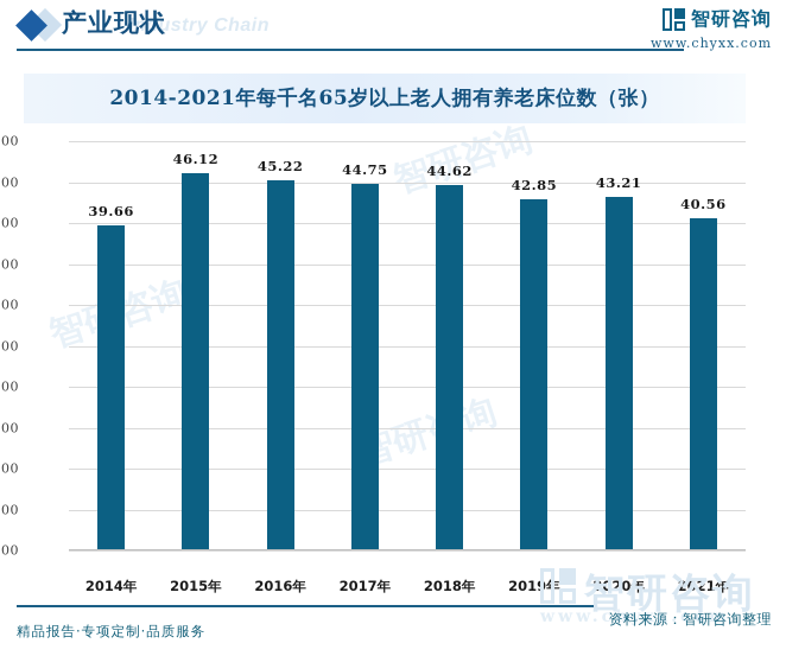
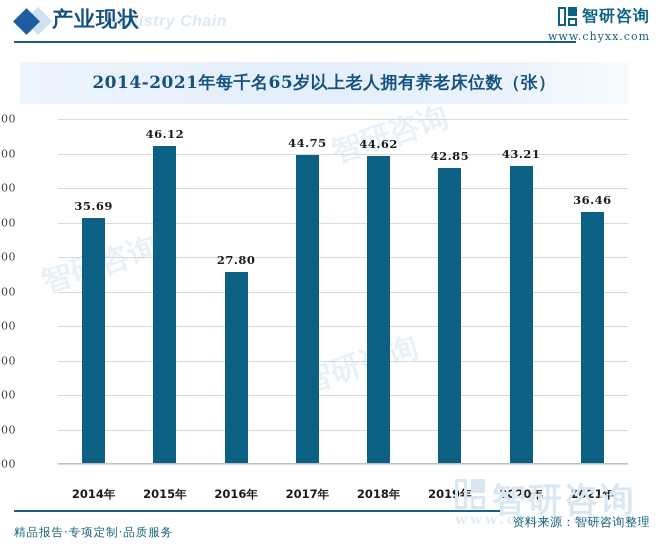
2014年: 39.66 -> 35.69
2016年: 45.22 -> 27.80
2021年: 40.56 -> 36.46
